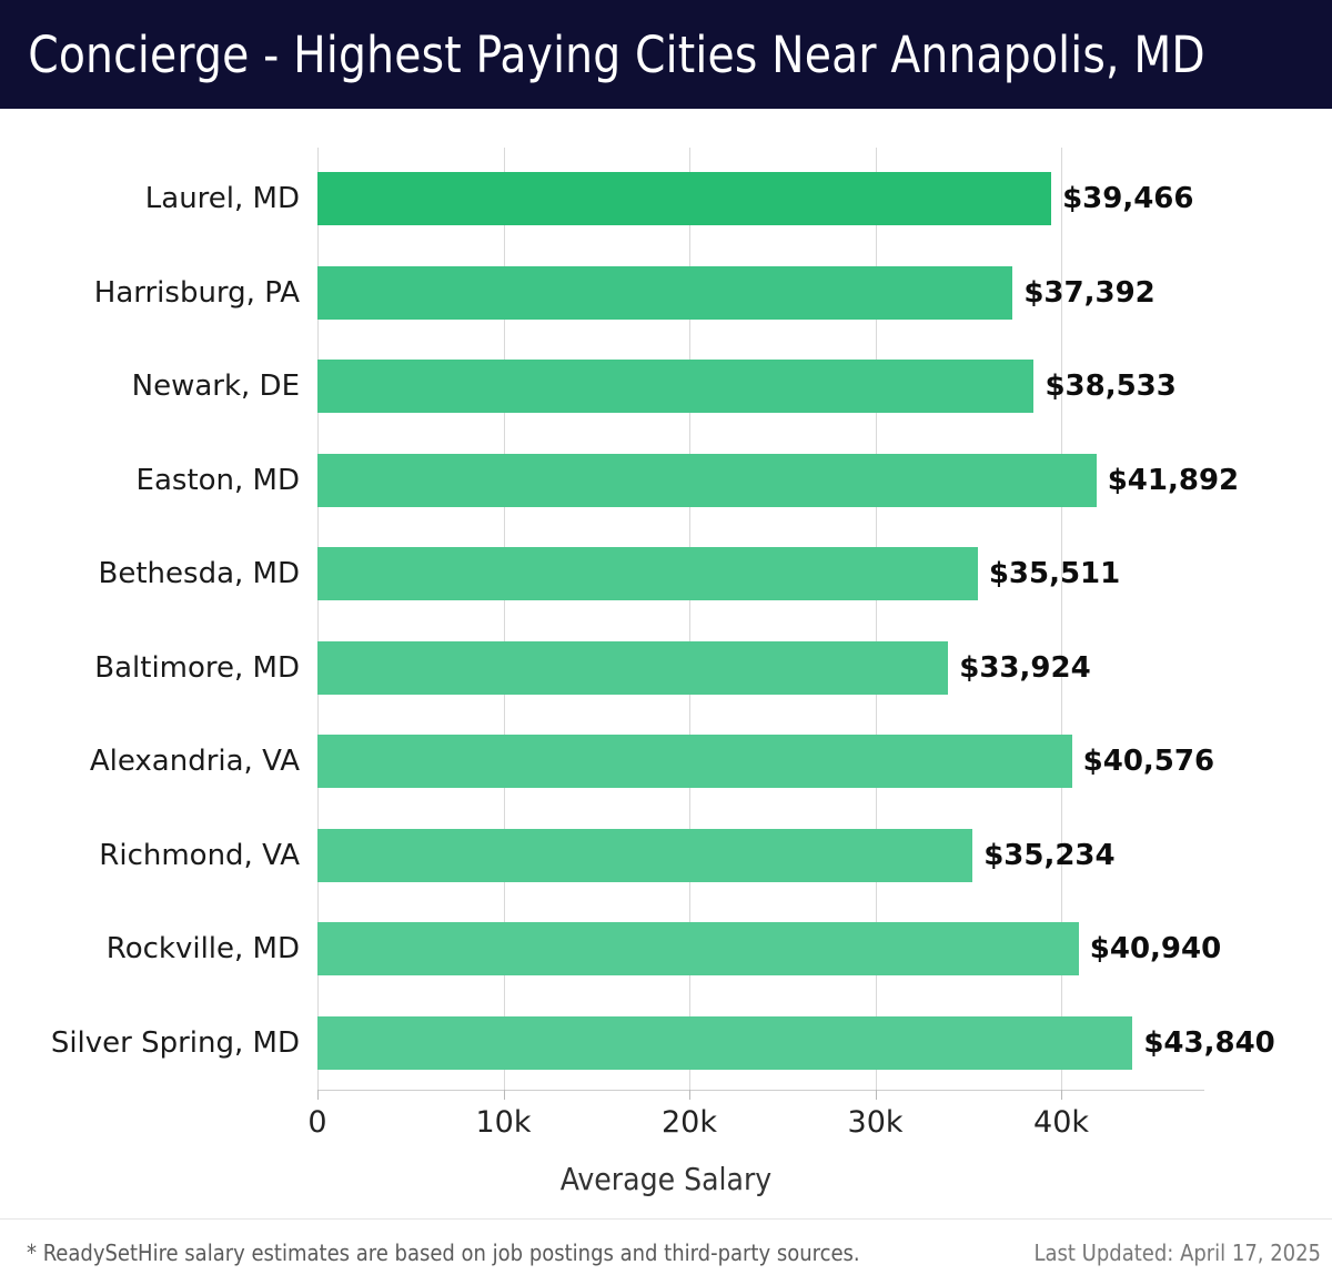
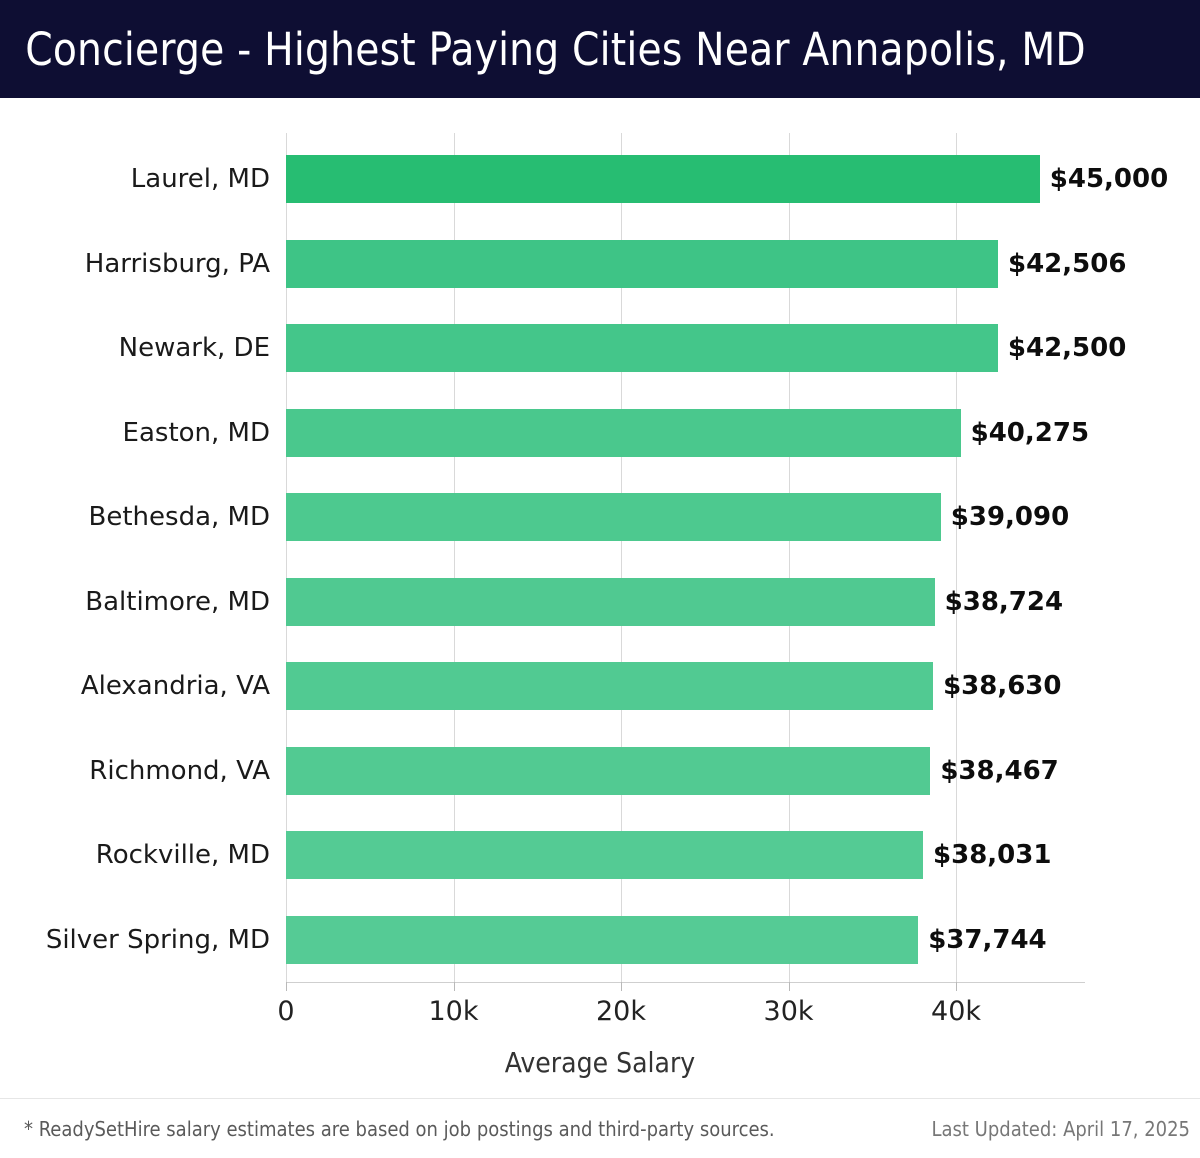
Laurel, MD: $39,466 -> $45,000
Harrisburg, PA: $37,392 -> $42,506
Newark, DE: $38,533 -> $42,500
Easton, MD: $41,892 -> $40,275
Bethesda, MD: $35,511 -> $39,090
Baltimore, MD: $33,924 -> $38,724
Alexandria, VA: $40,576 -> $38,630
Richmond, VA: $35,234 -> $38,467
Rockville, MD: $40,940 -> $38,031
Silver Spring, MD: $43,840 -> $37,744
